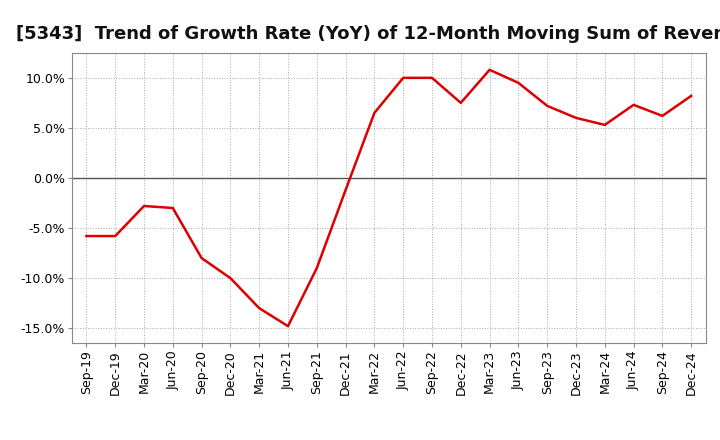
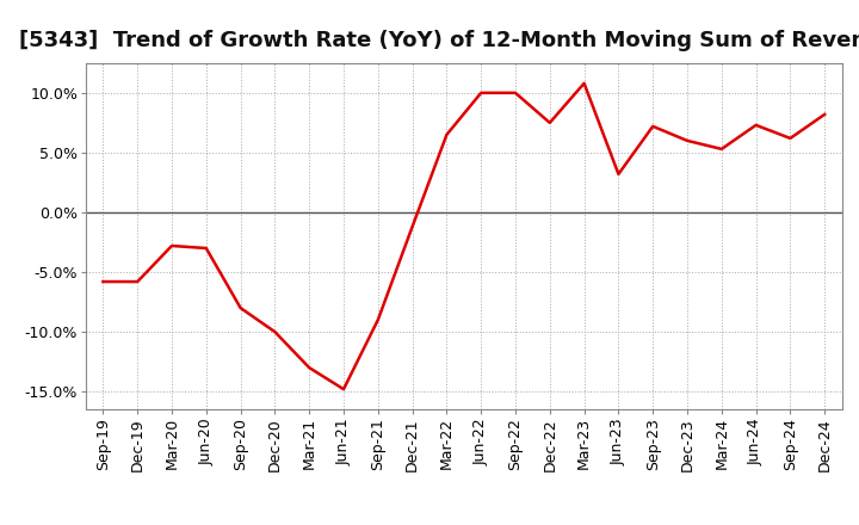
Jun-23: 9.5% -> 3.2%
